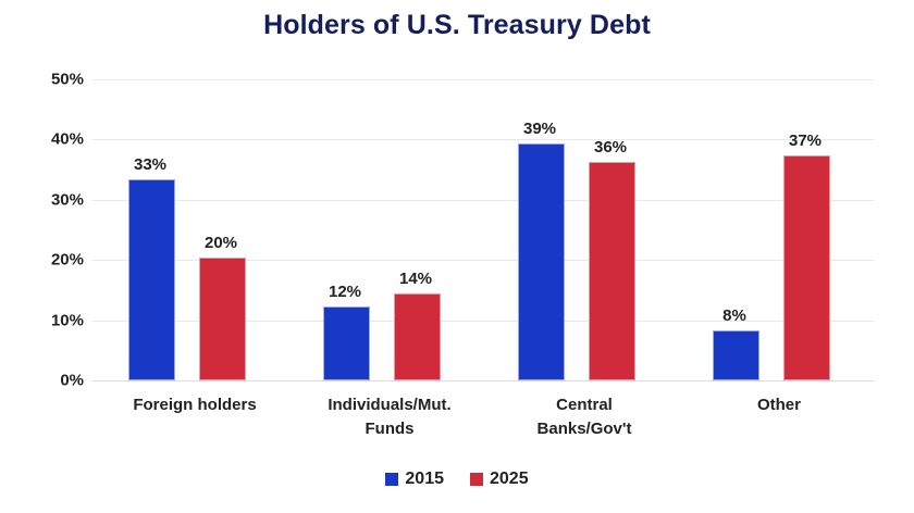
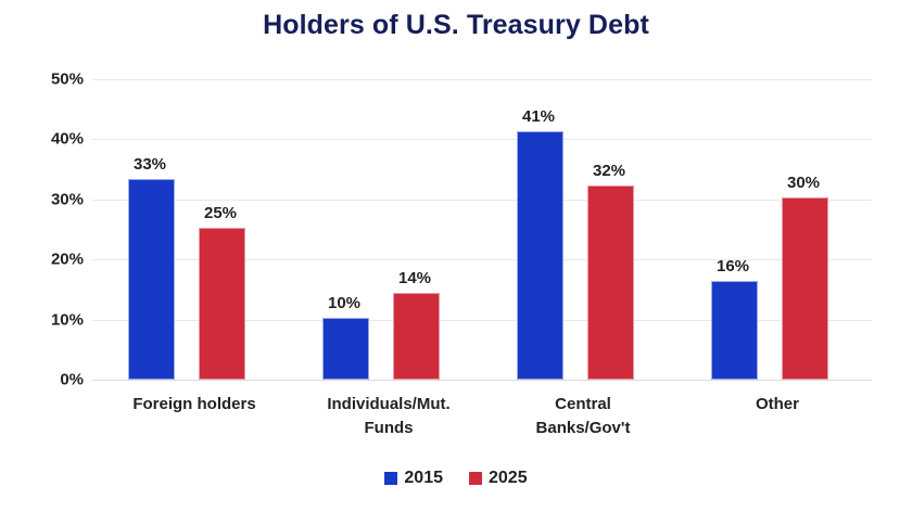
2025/Foreign holders: 20% -> 25%
2015/Individuals/Mut. Funds: 12% -> 10%
2015/Central Banks/Gov't: 39% -> 41%
2025/Central Banks/Gov't: 36% -> 32%
2015/Other: 8% -> 16%
2025/Other: 37% -> 30%
